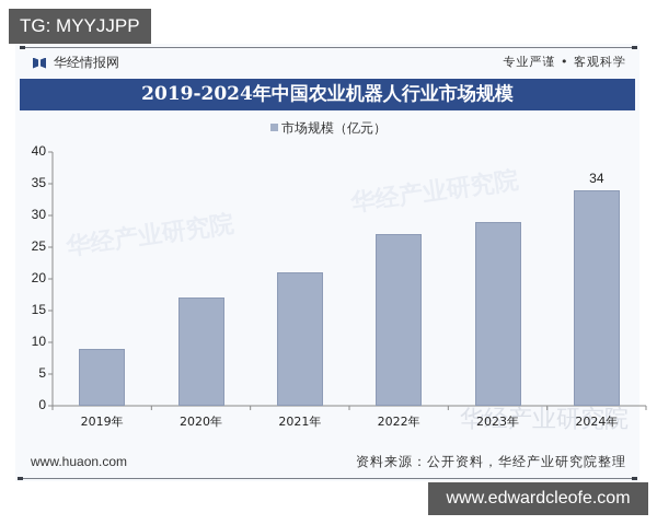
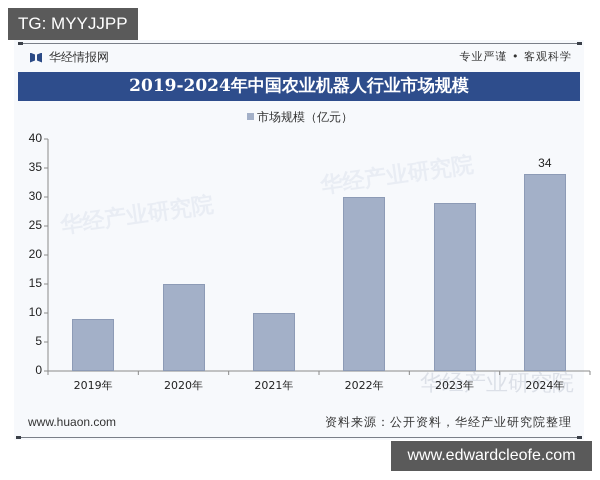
2020年: 17 -> 15
2021年: 21 -> 10
2022年: 27 -> 30
